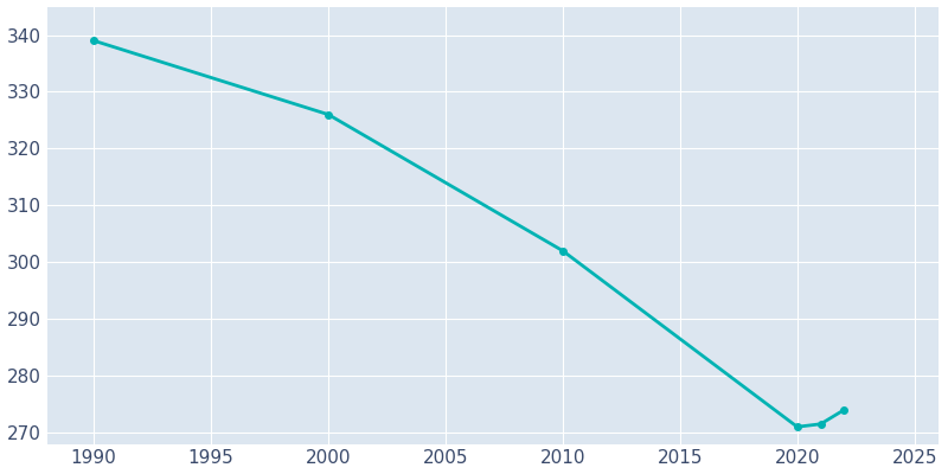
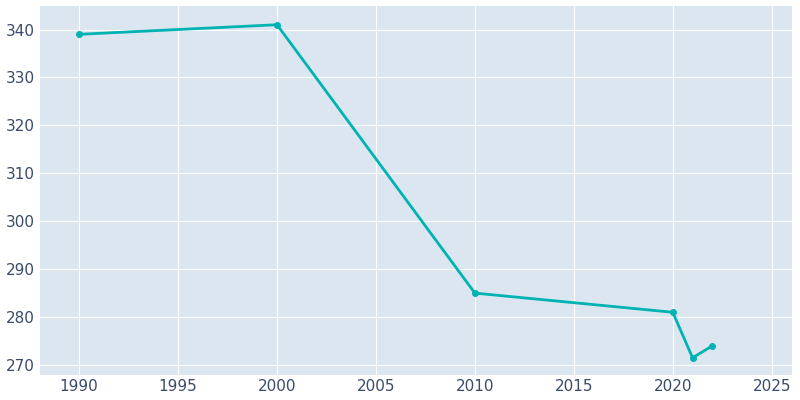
2000: 326.0 -> 341.0
2010: 302.0 -> 285.0
2020: 271.0 -> 281.0
